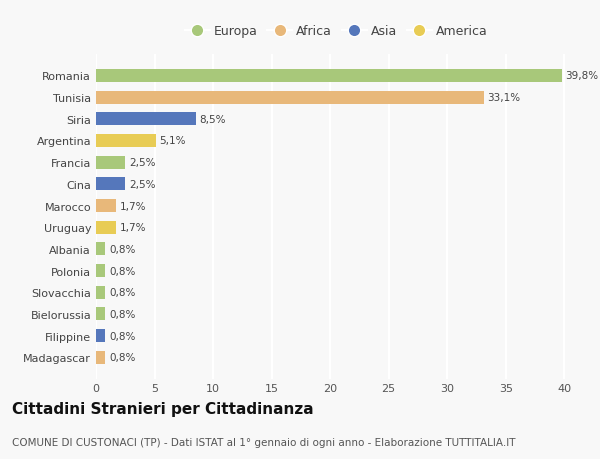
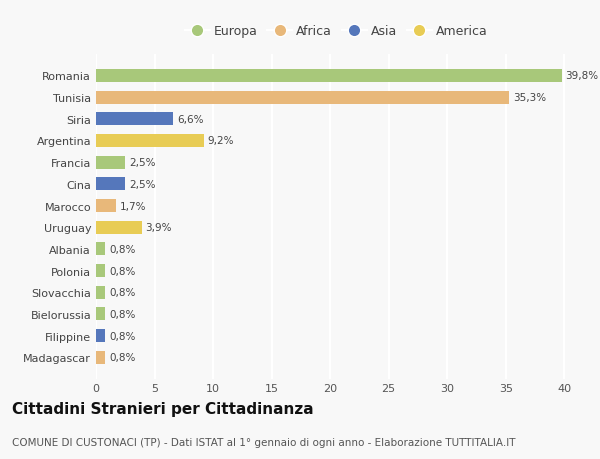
Tunisia: 33,1% -> 35,3%
Siria: 8,5% -> 6,6%
Argentina: 5,1% -> 9,2%
Uruguay: 1,7% -> 3,9%
